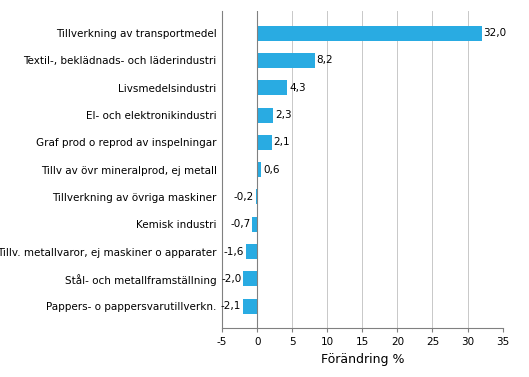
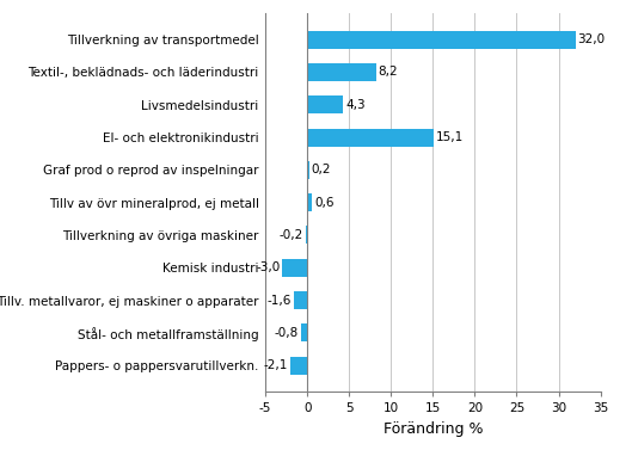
El- och elektronikindustri: 2,3 -> 15,1
Graf prod o reprod av inspelningar: 2,1 -> 0,2
Kemisk industri: -0,7 -> -3,0
Stål- och metallframställning: -2,0 -> -0,8
